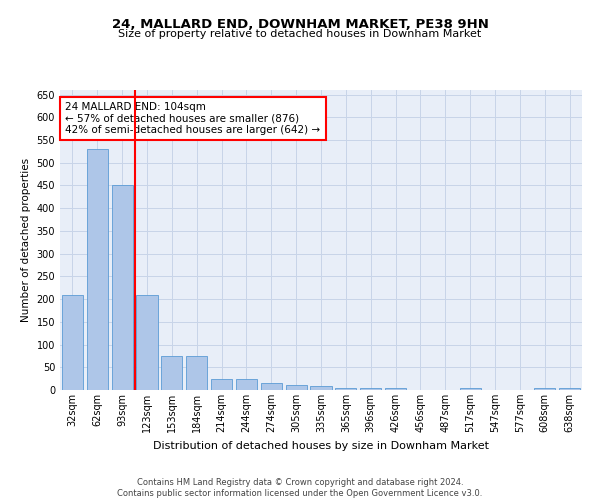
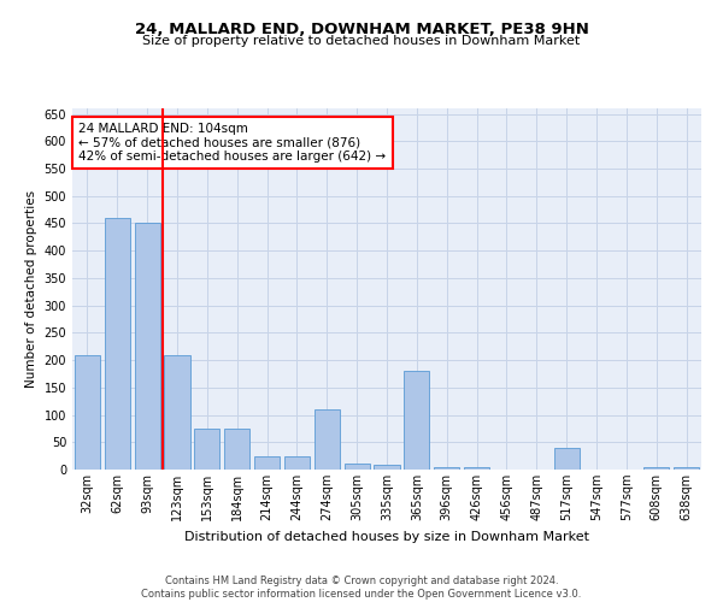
62sqm: 530 -> 460
274sqm: 15 -> 110
365sqm: 5 -> 180
517sqm: 5 -> 40
